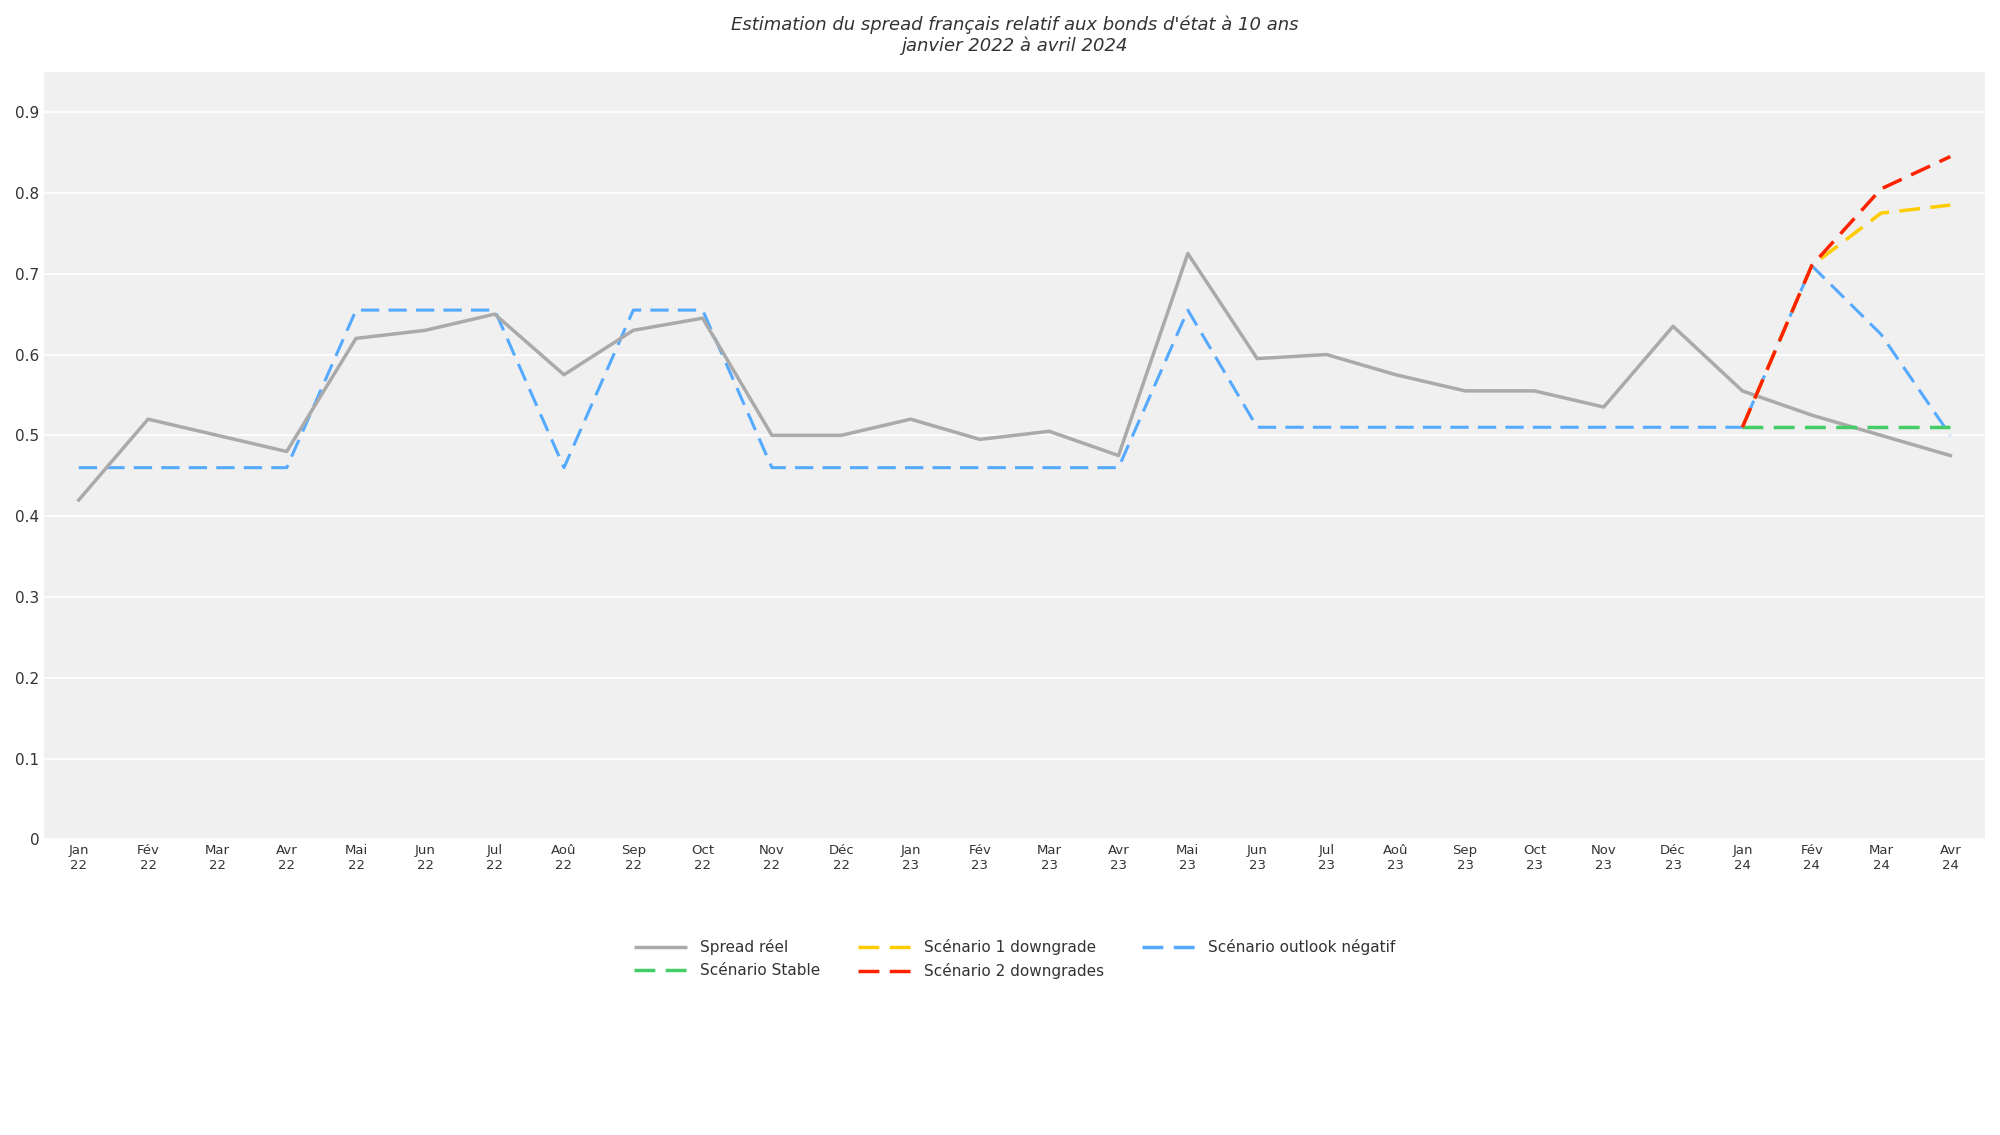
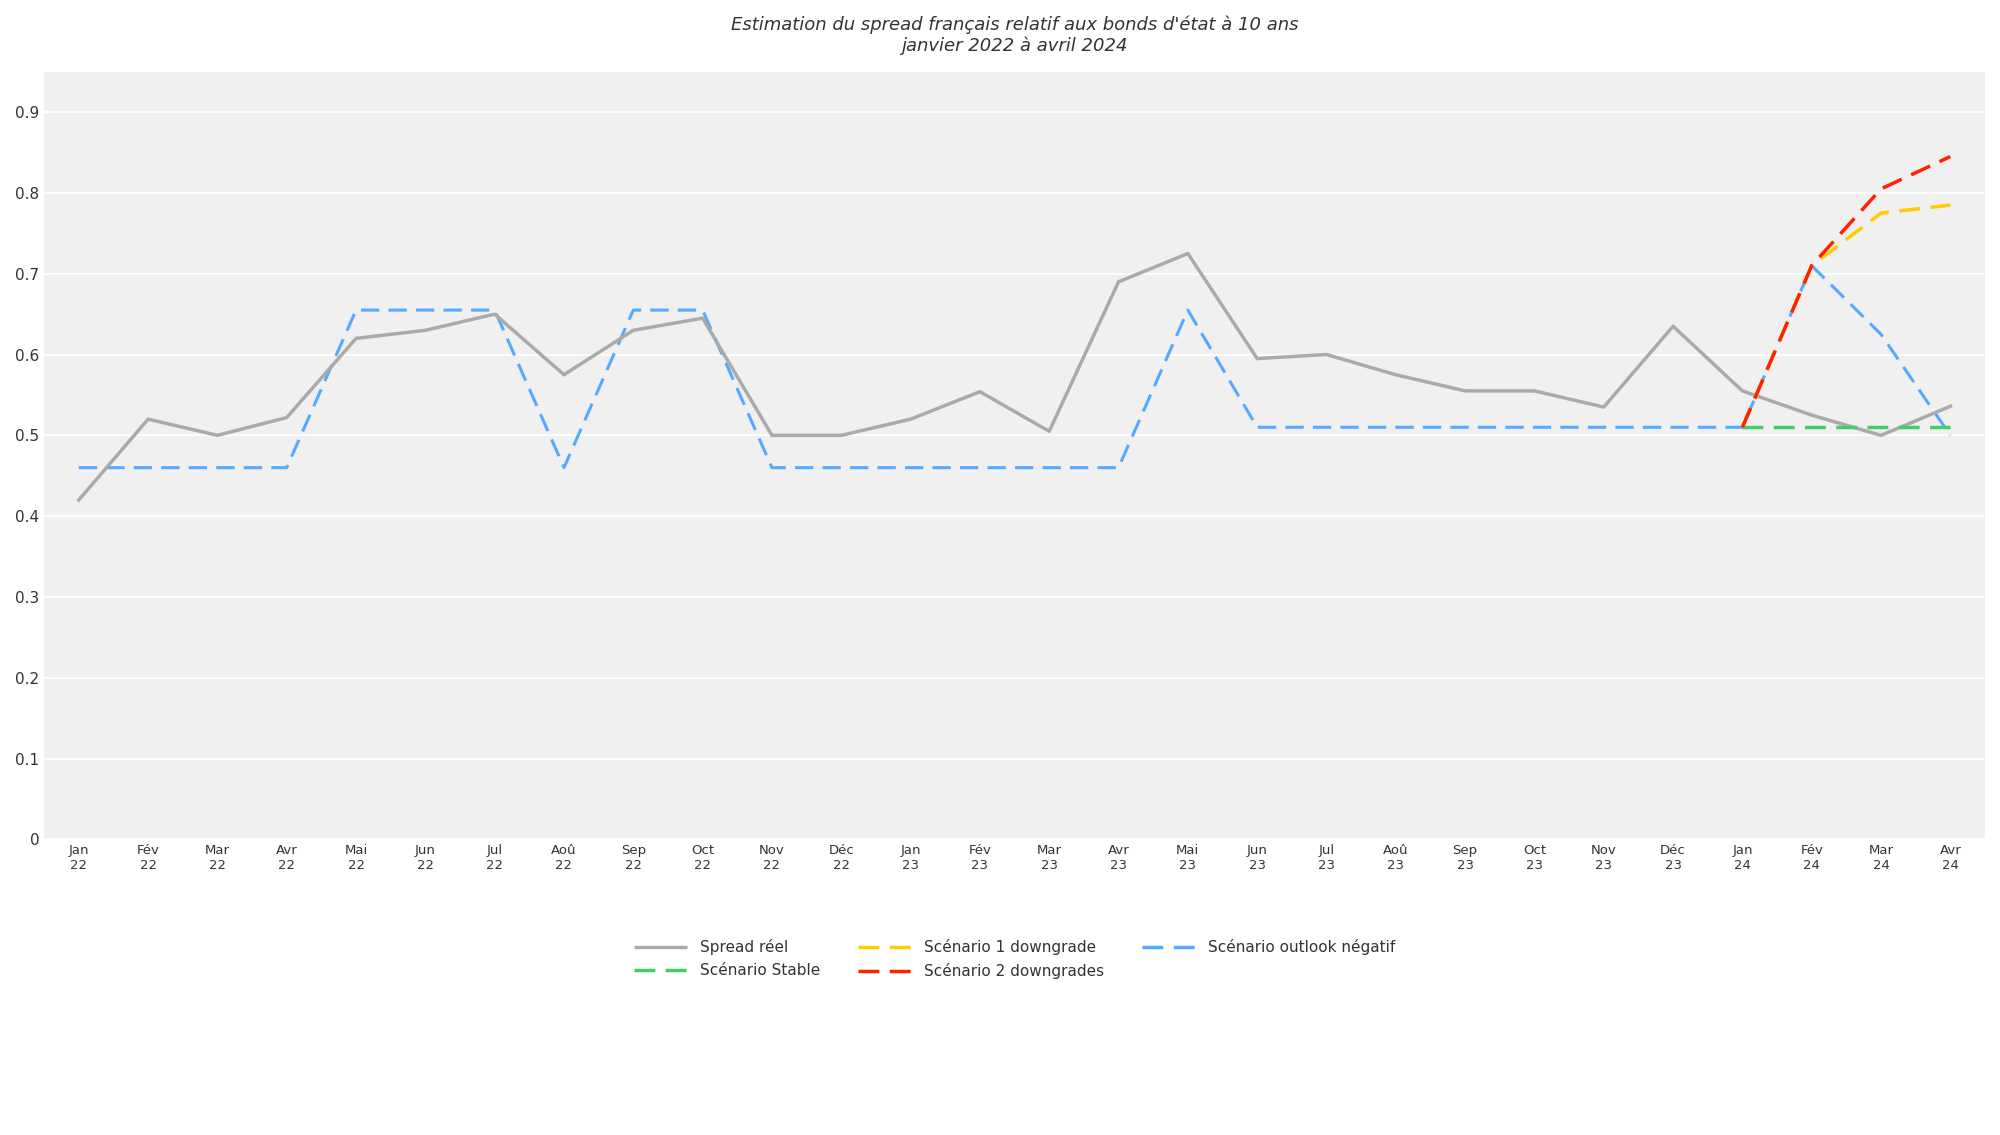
Spread réel/Avr 22: 0.480 -> 0.522
Spread réel/Fév 23: 0.495 -> 0.554
Spread réel/Avr 23: 0.475 -> 0.690
Spread réel/Avr 24: 0.475 -> 0.536
